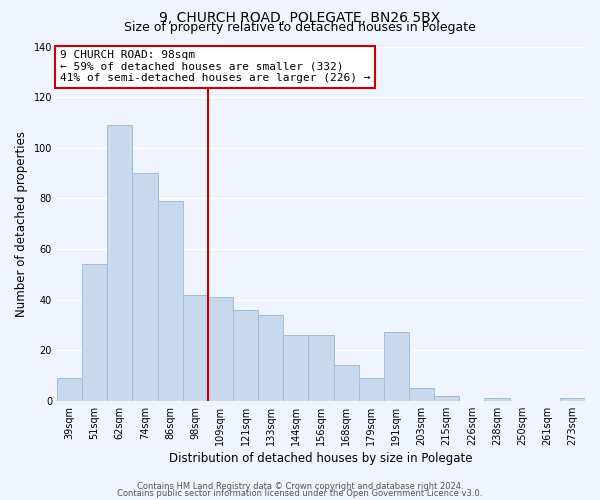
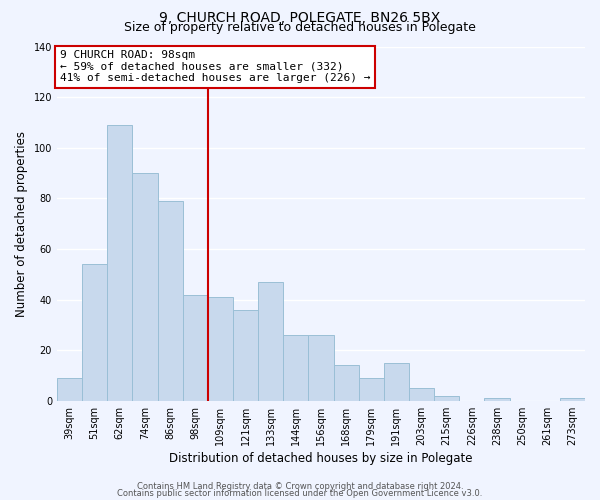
133sqm: 34 -> 47
191sqm: 27 -> 15
